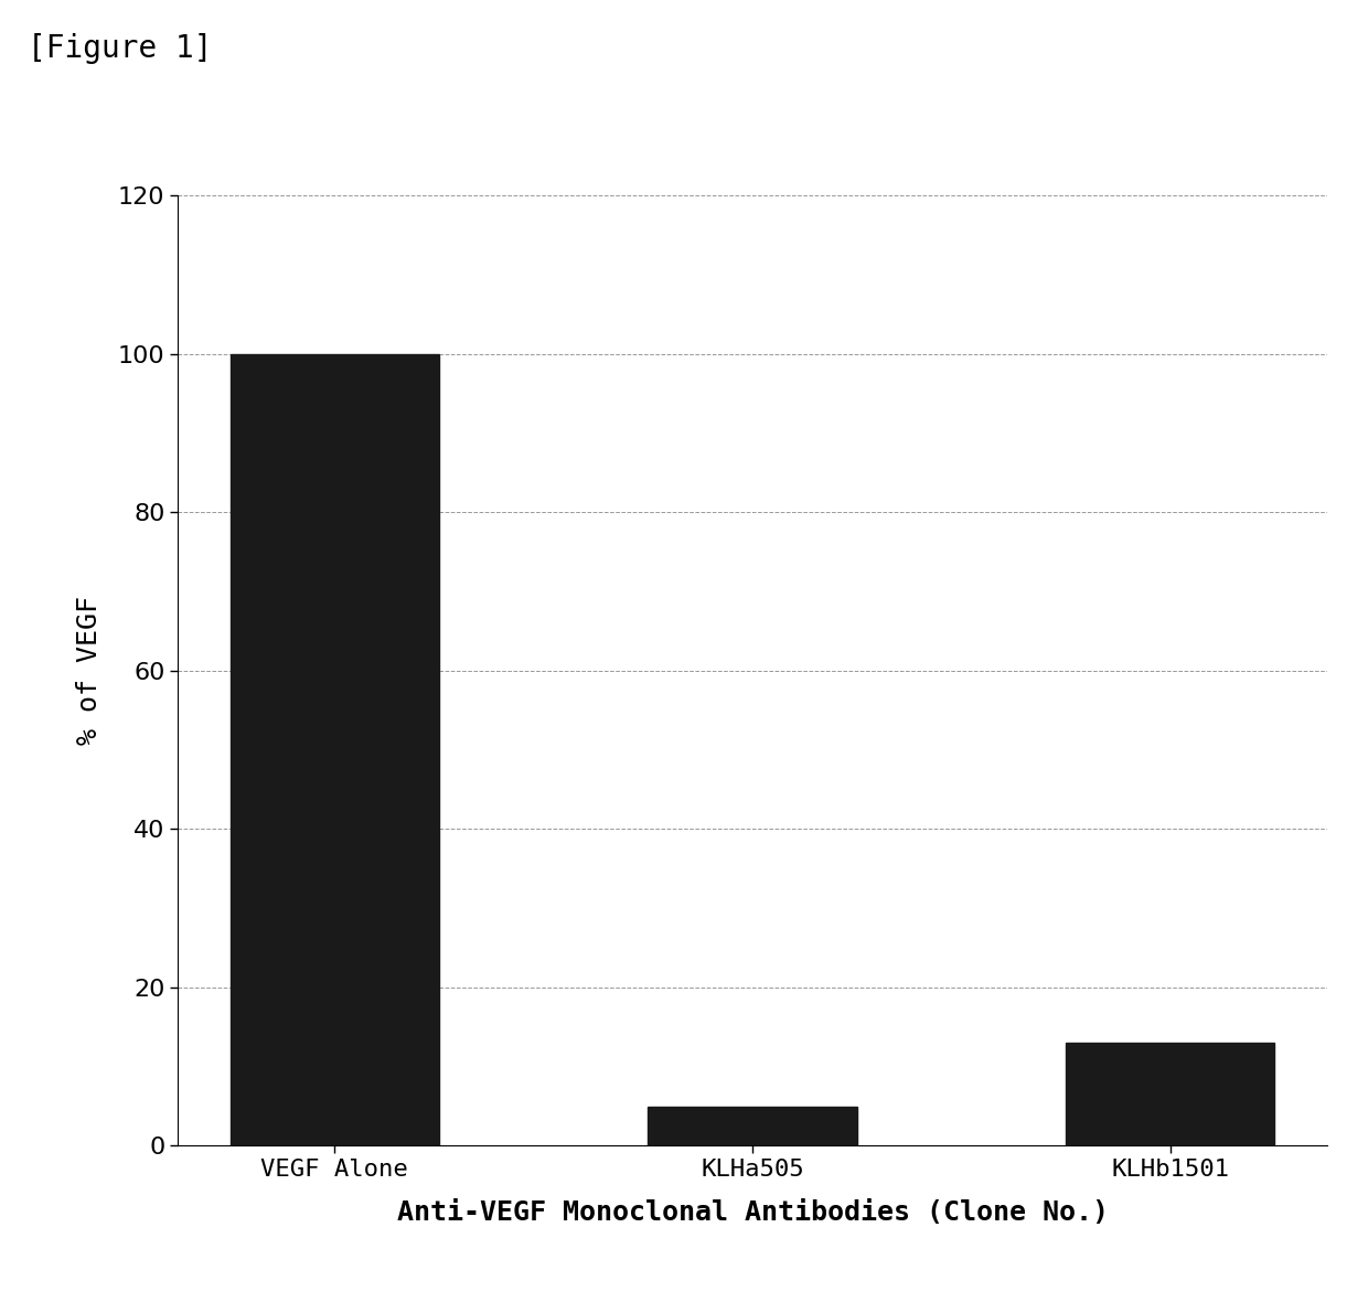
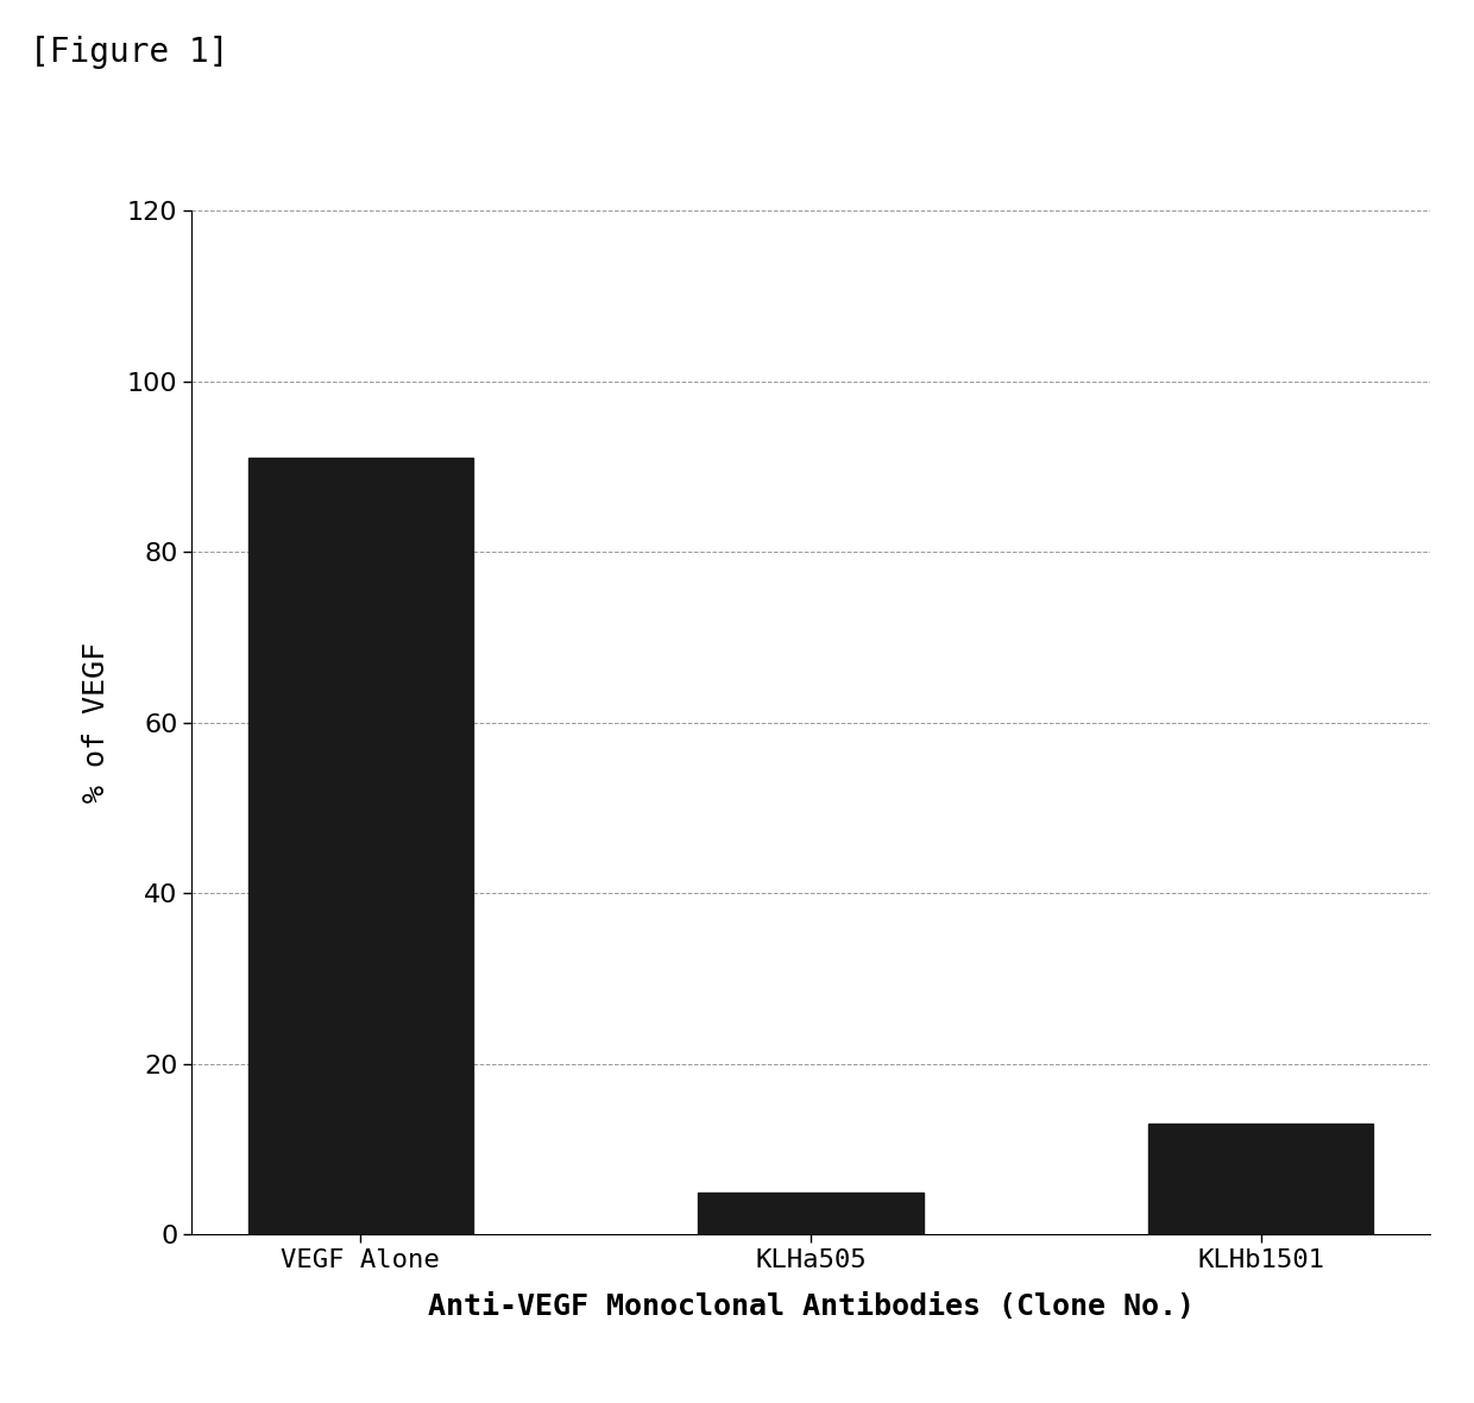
VEGF Alone: 100 -> 91
